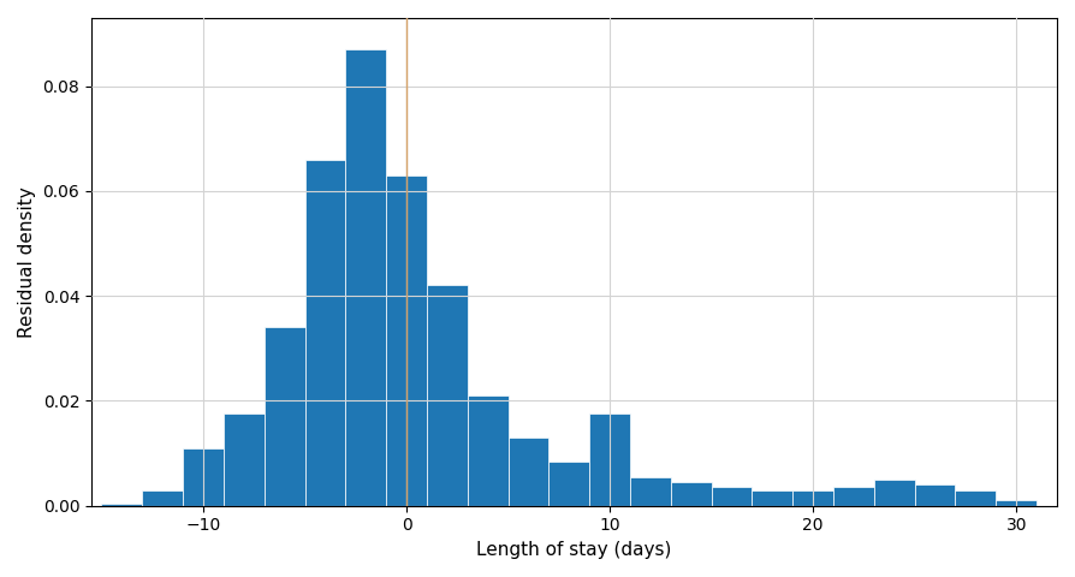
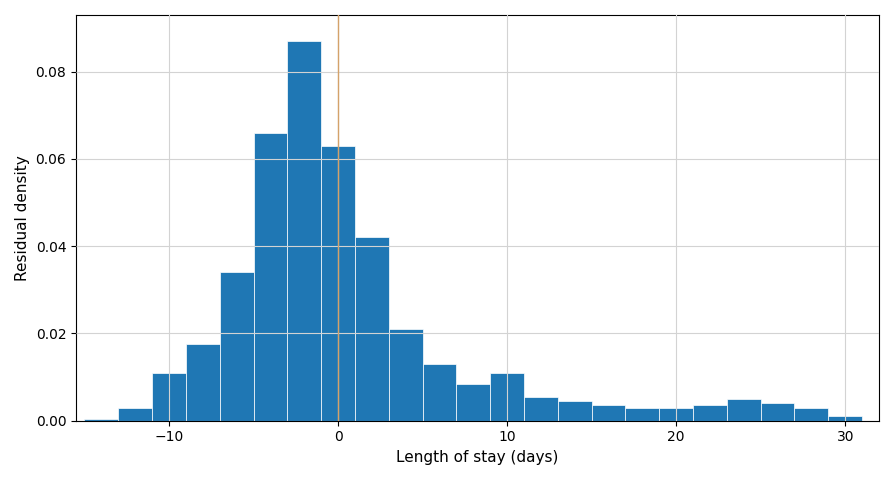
10: 0.0175 -> 0.0110
